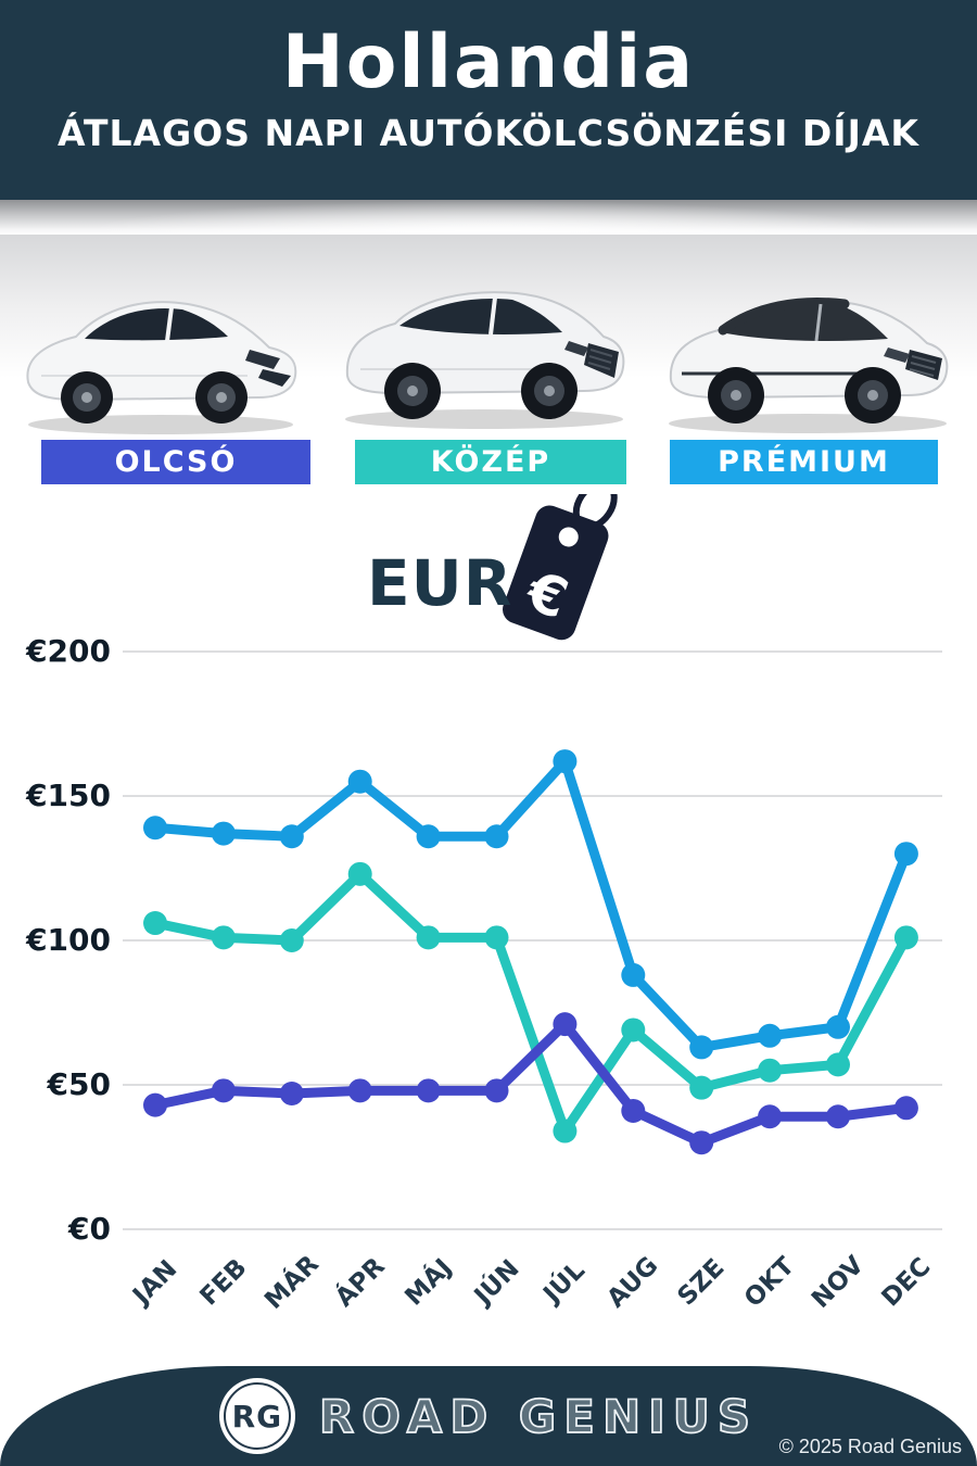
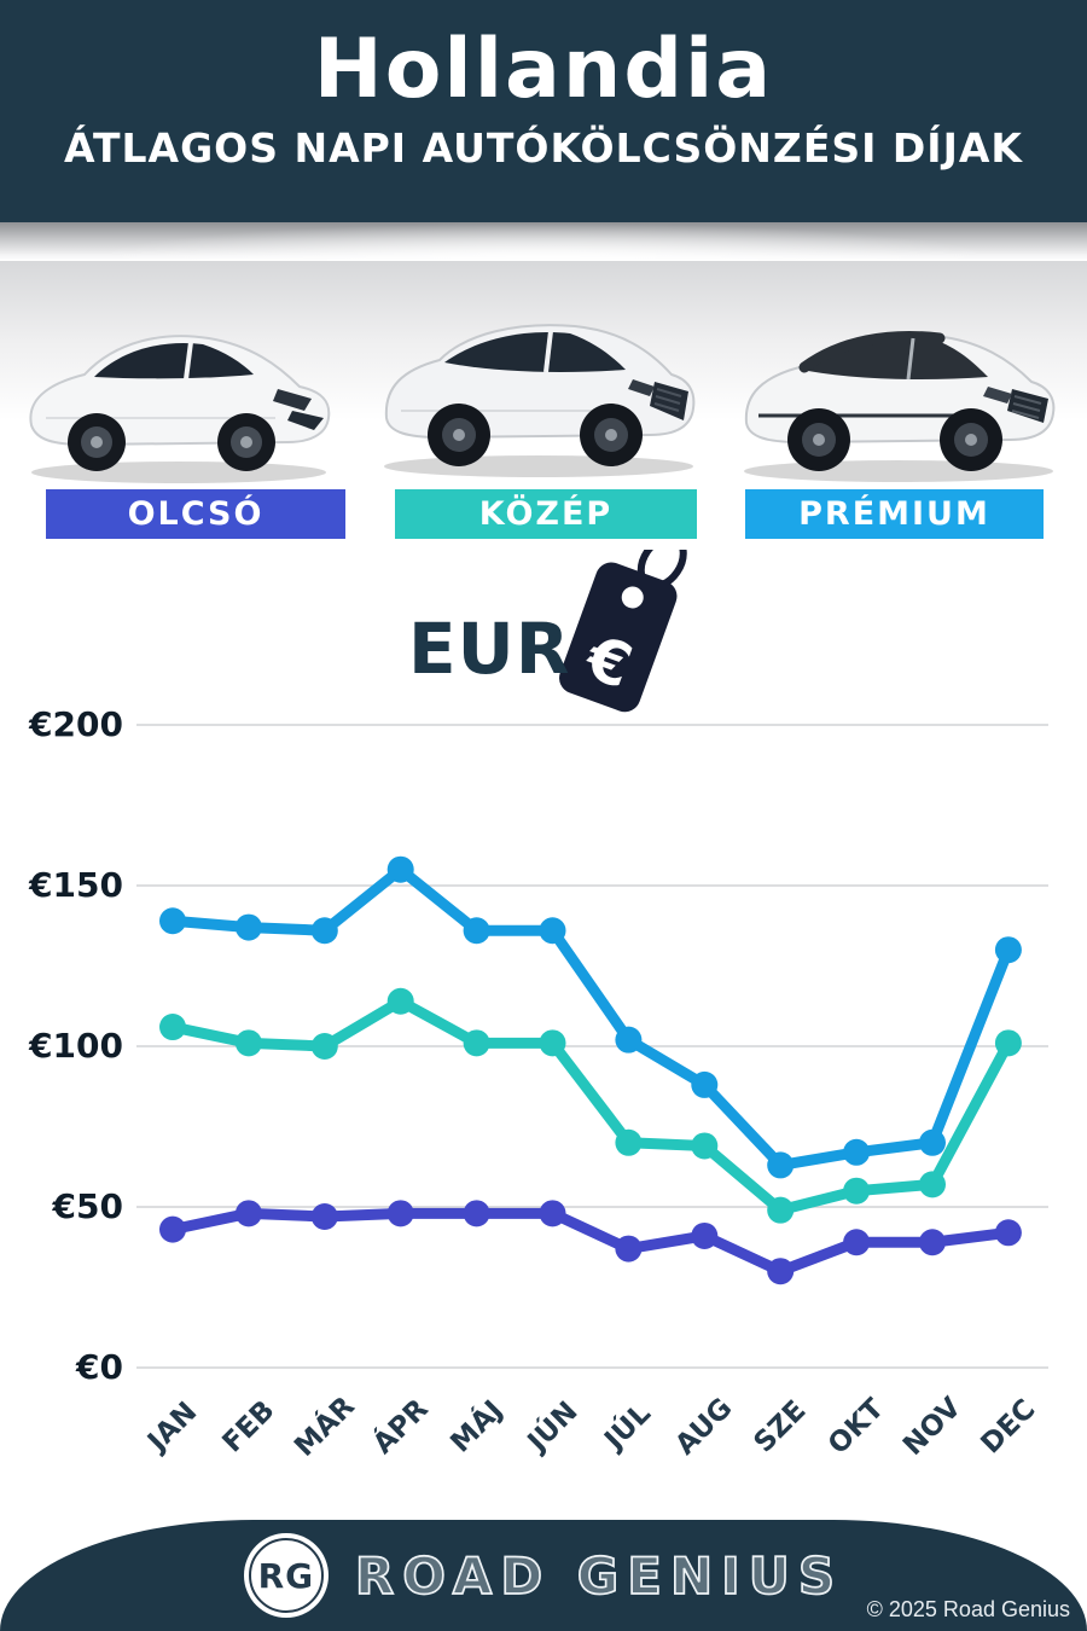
KÖZÉP/ÁPR: €123 -> €114
PRÉMIUM/JÚL: €162 -> €102
KÖZÉP/JÚL: €34 -> €70
OLCSÓ/JÚL: €71 -> €37
